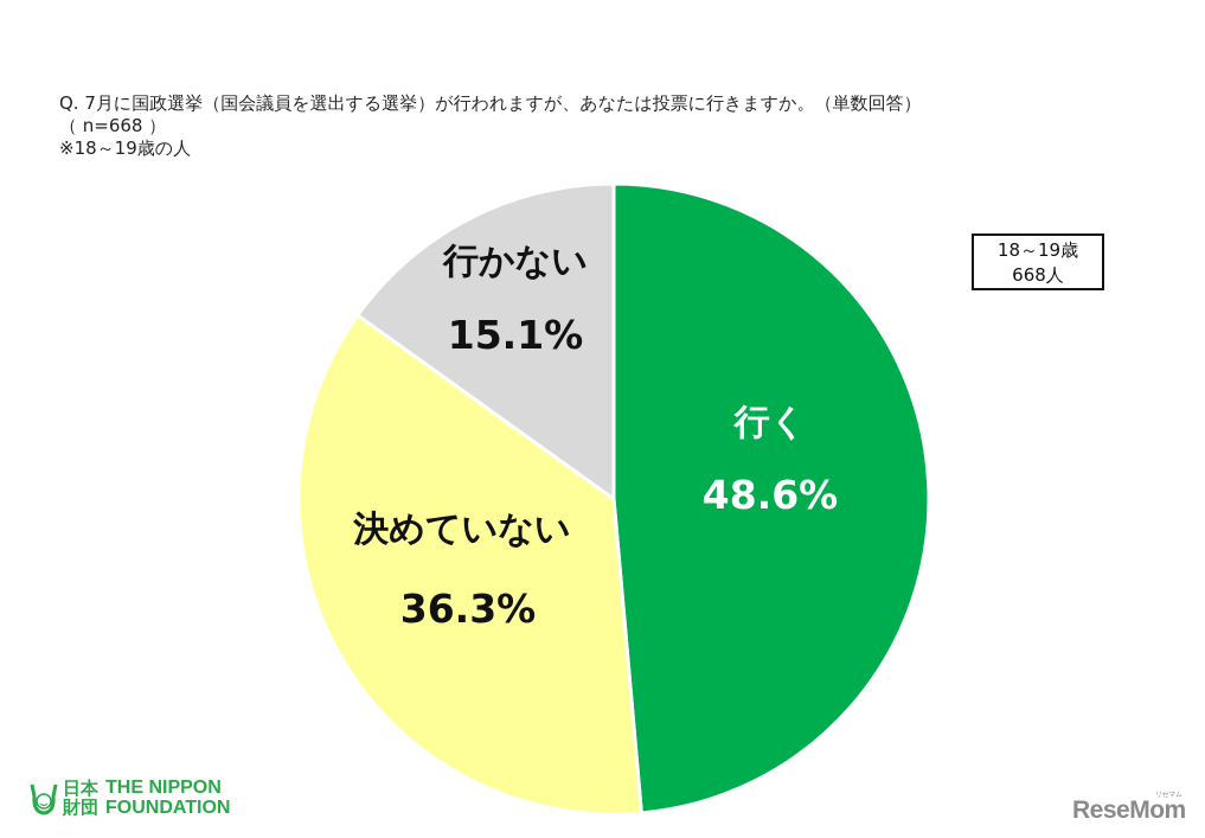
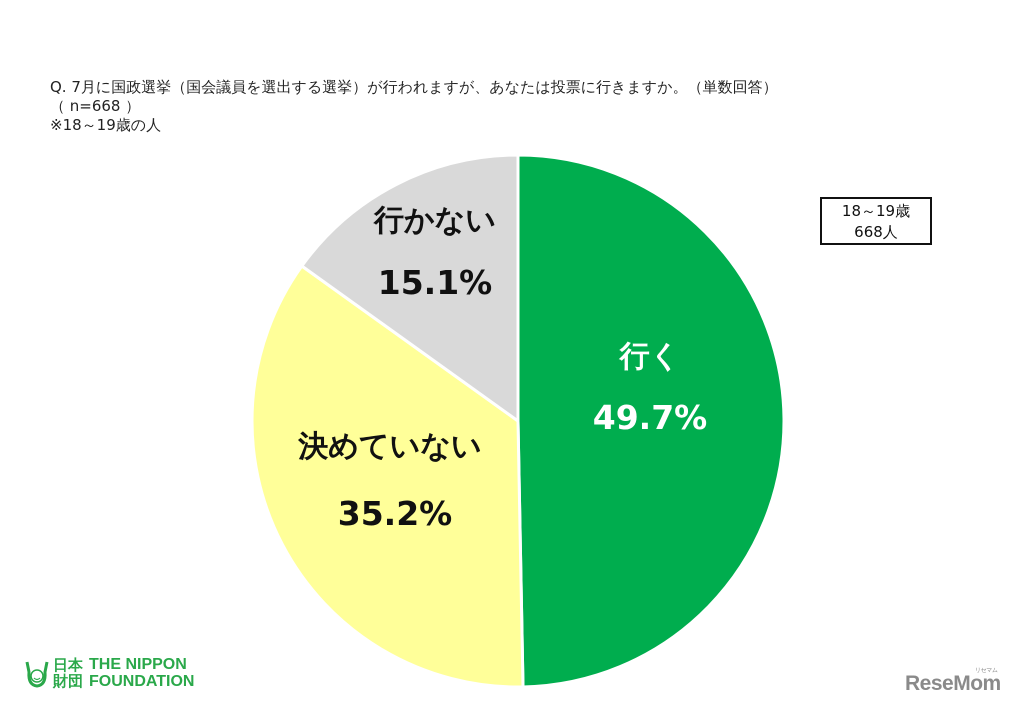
行く: 48.6% -> 49.7%
決めていない: 36.3% -> 35.2%
